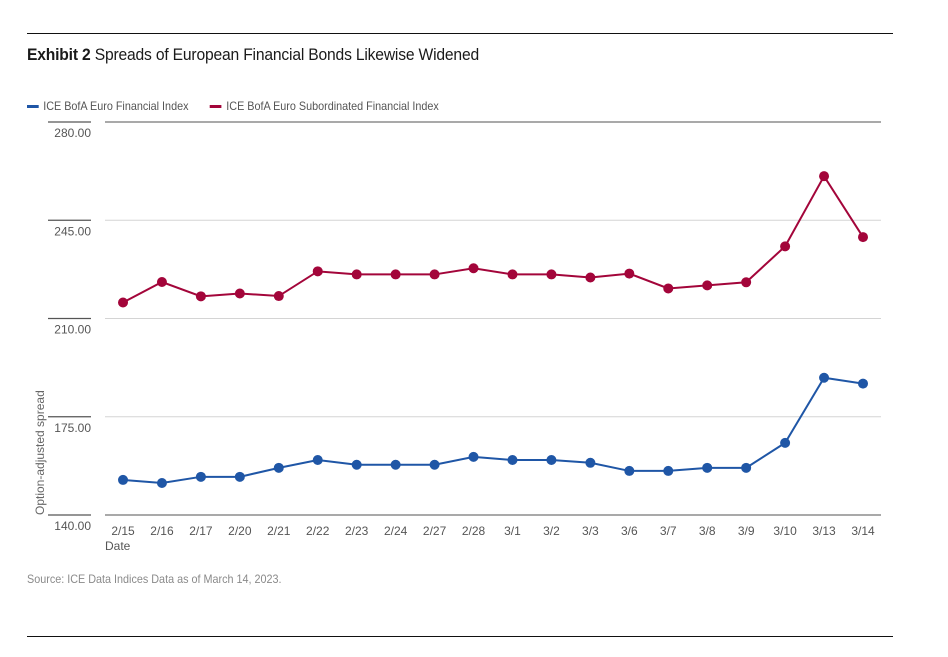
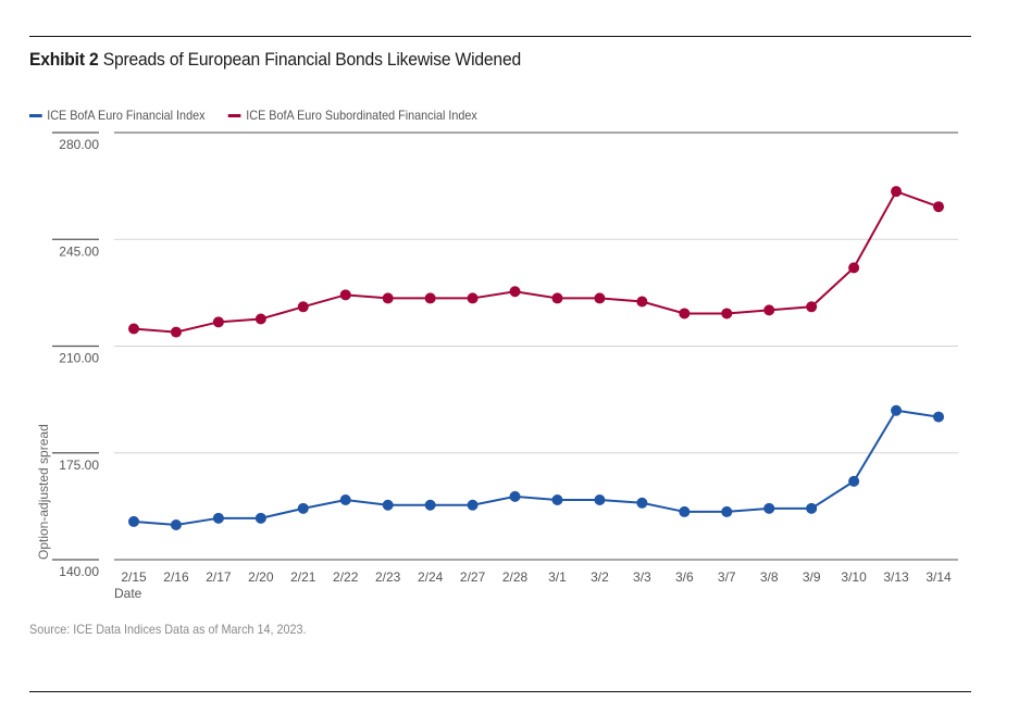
ICE BofA Euro Subordinated Financial Index/2/16: 223 -> 215
ICE BofA Euro Subordinated Financial Index/2/21: 218 -> 223
ICE BofA Euro Subordinated Financial Index/3/6: 226 -> 221
ICE BofA Euro Subordinated Financial Index/3/14: 239 -> 256
